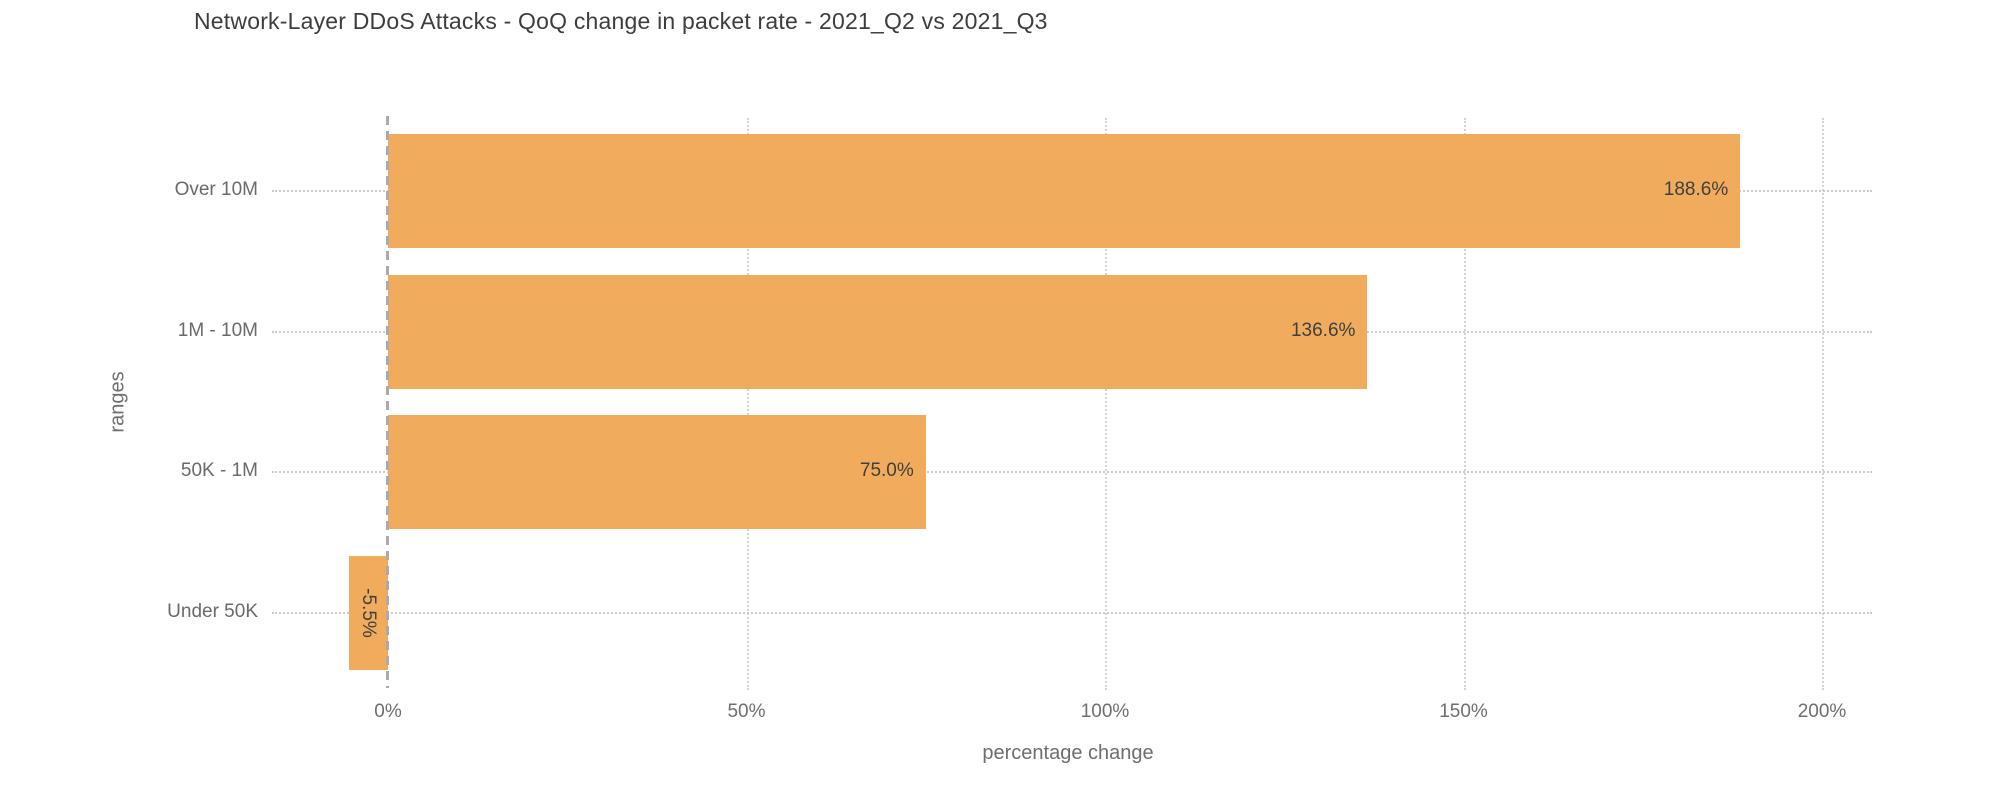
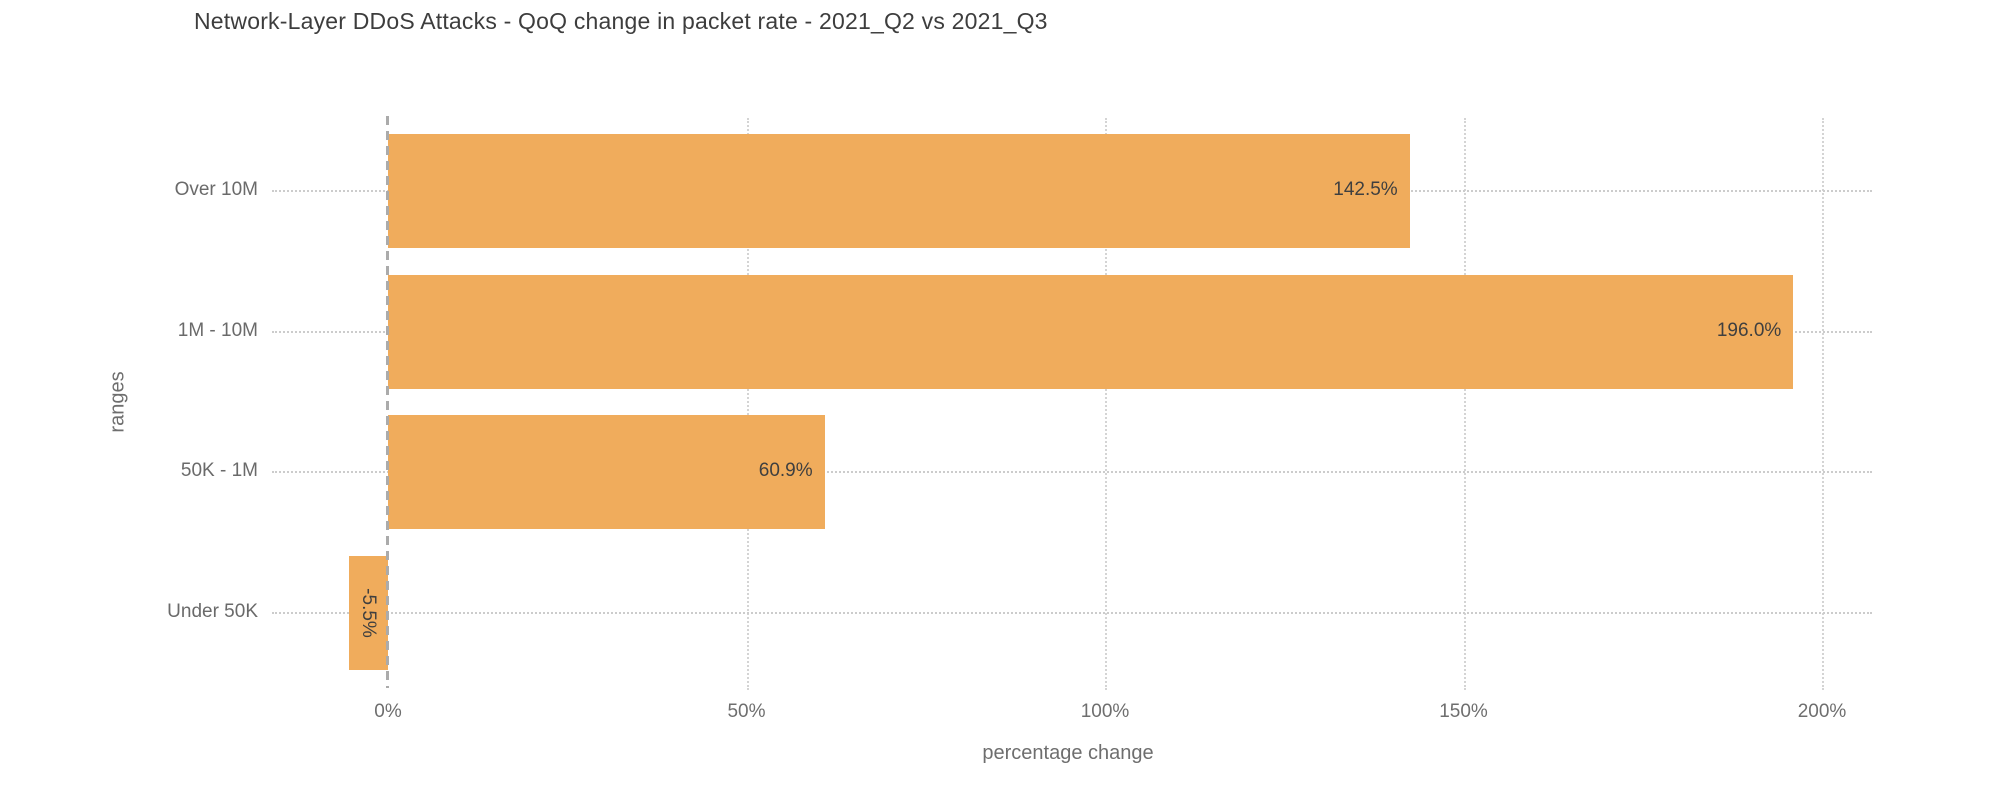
Over 10M: 188.6% -> 142.5%
1M - 10M: 136.6% -> 196.0%
50K - 1M: 75.0% -> 60.9%
